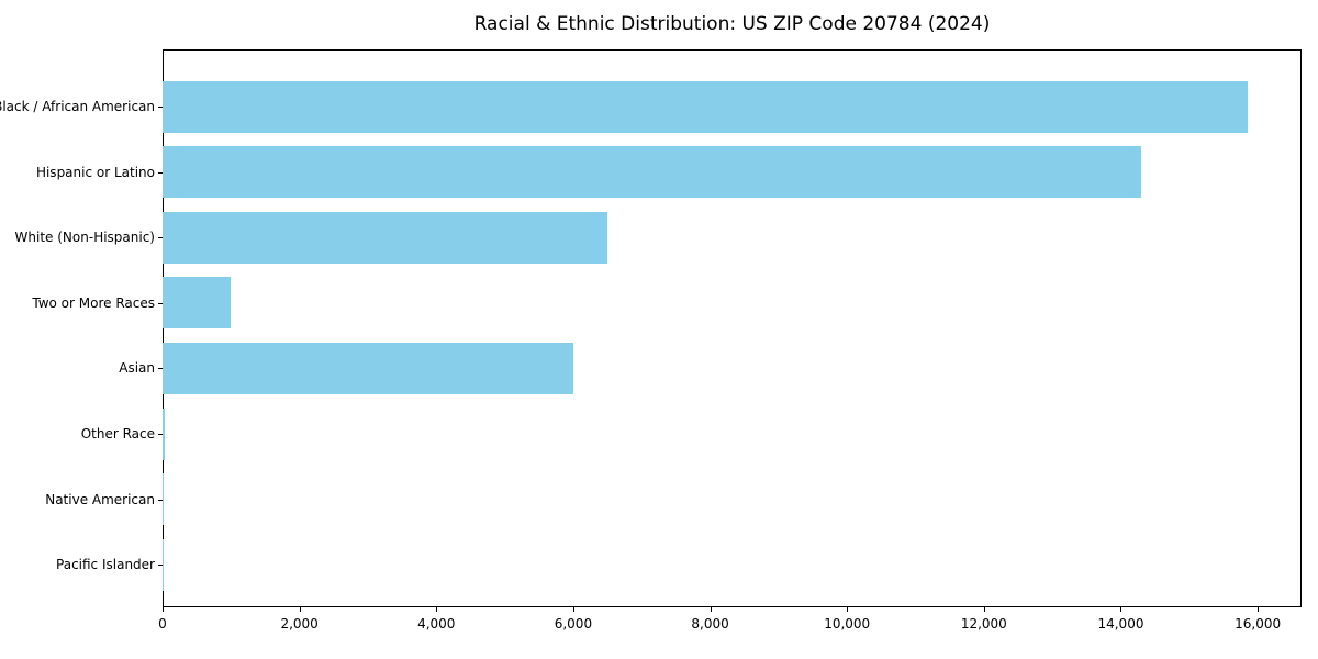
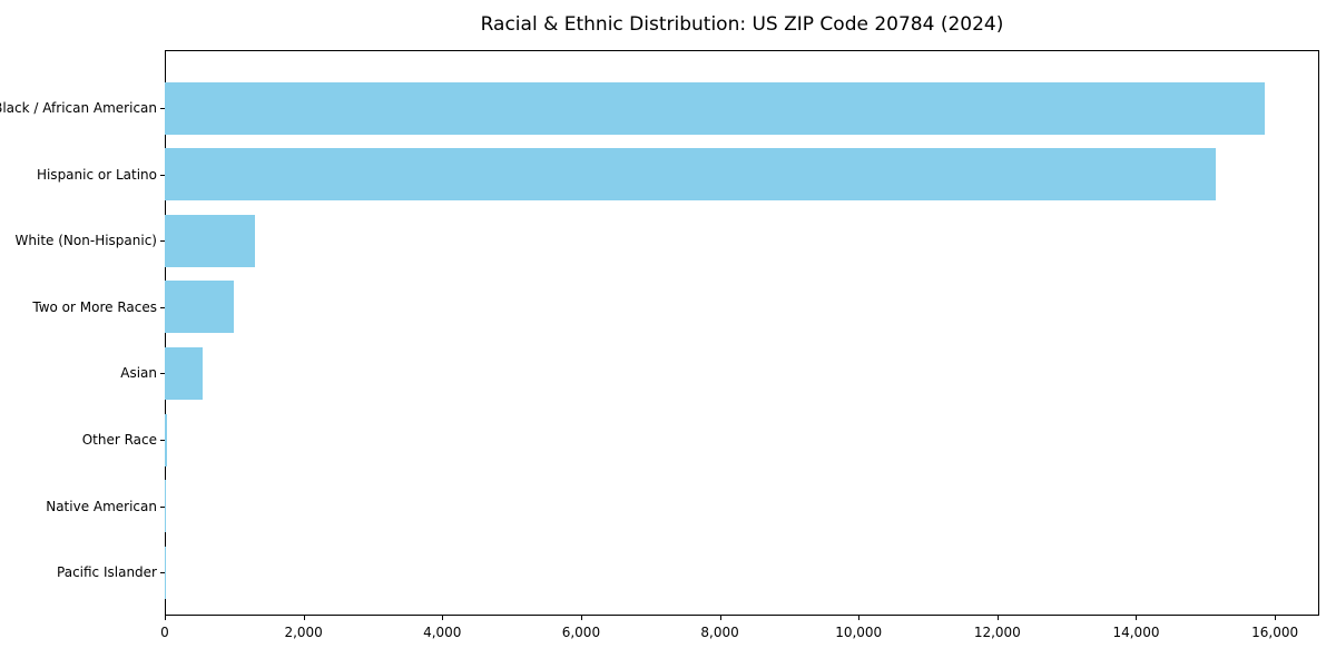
Hispanic or Latino: 14300 -> 15200
White (Non-Hispanic): 6500 -> 1300
Asian: 6000 -> 500
